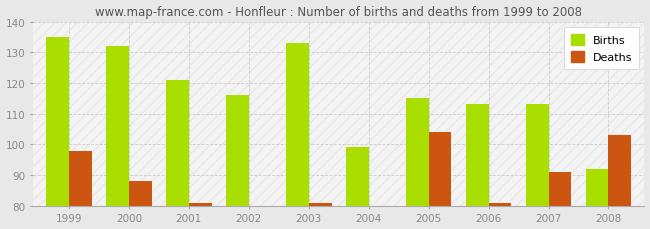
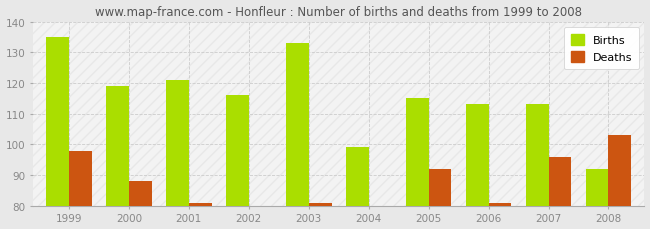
Births/2000: 132 -> 119
Deaths/2005: 104 -> 92
Deaths/2007: 91 -> 96
